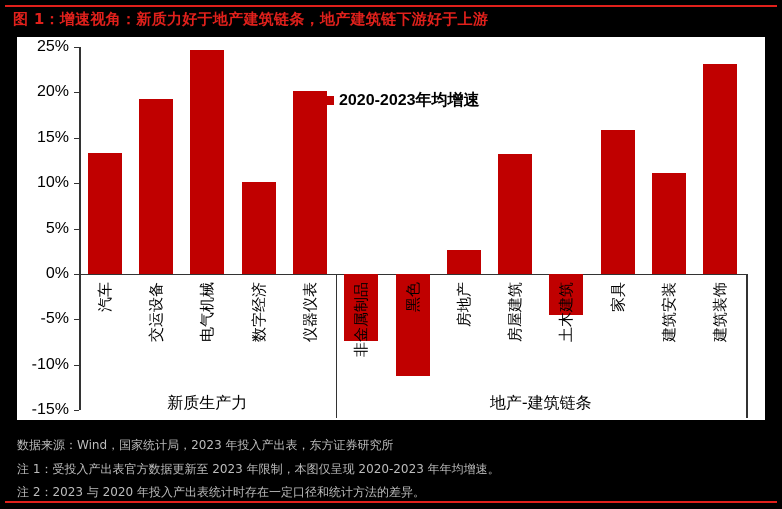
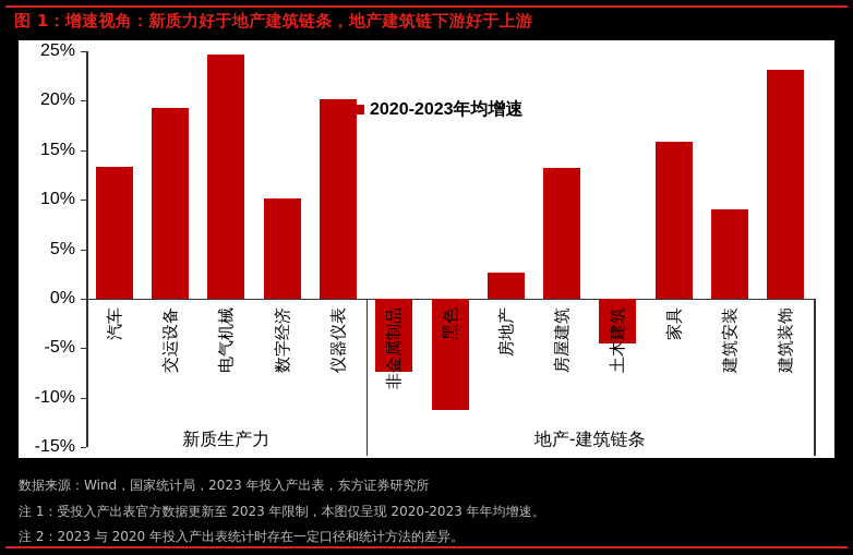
建筑安装: 11% -> 9%
